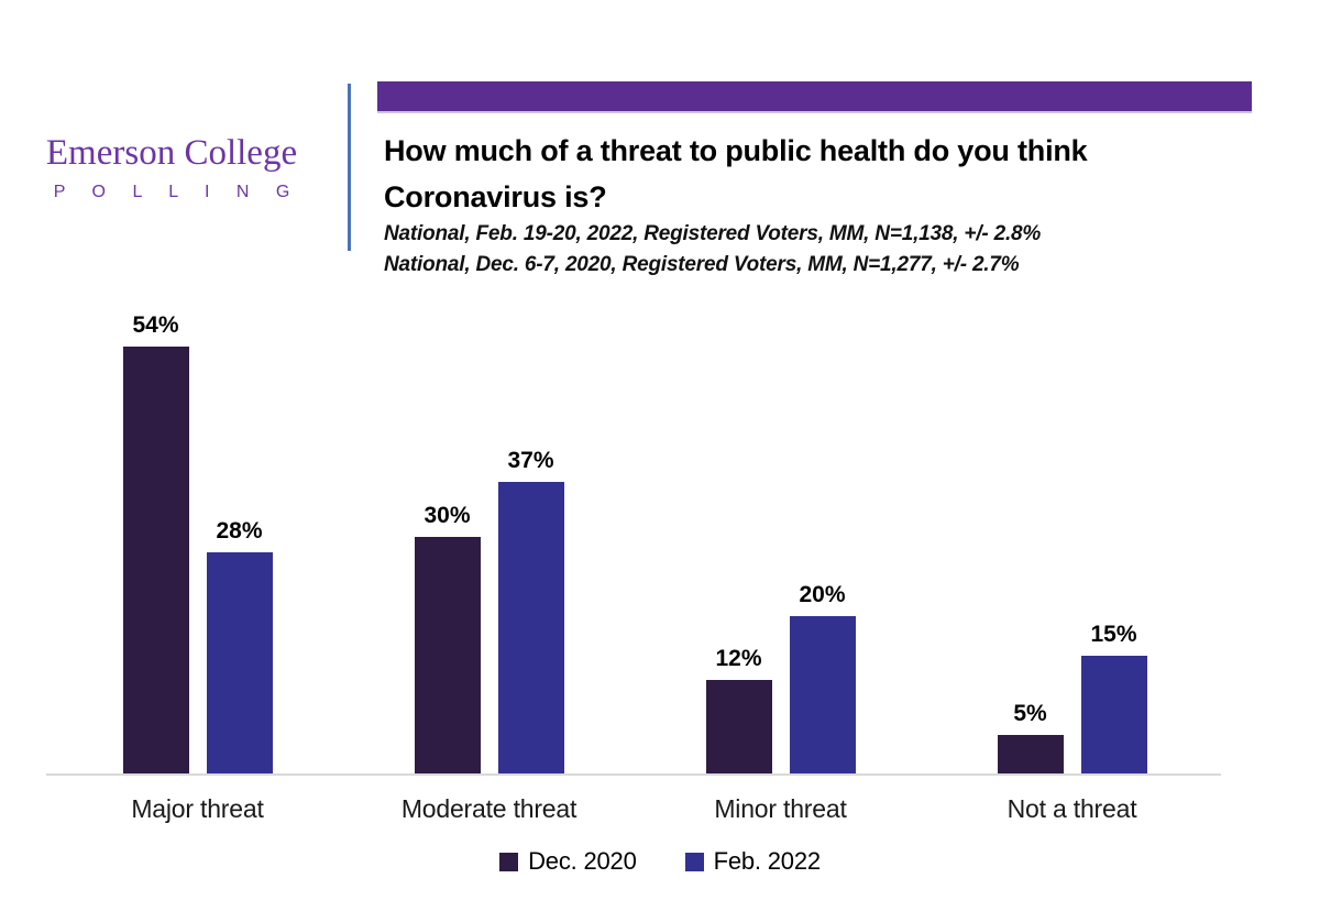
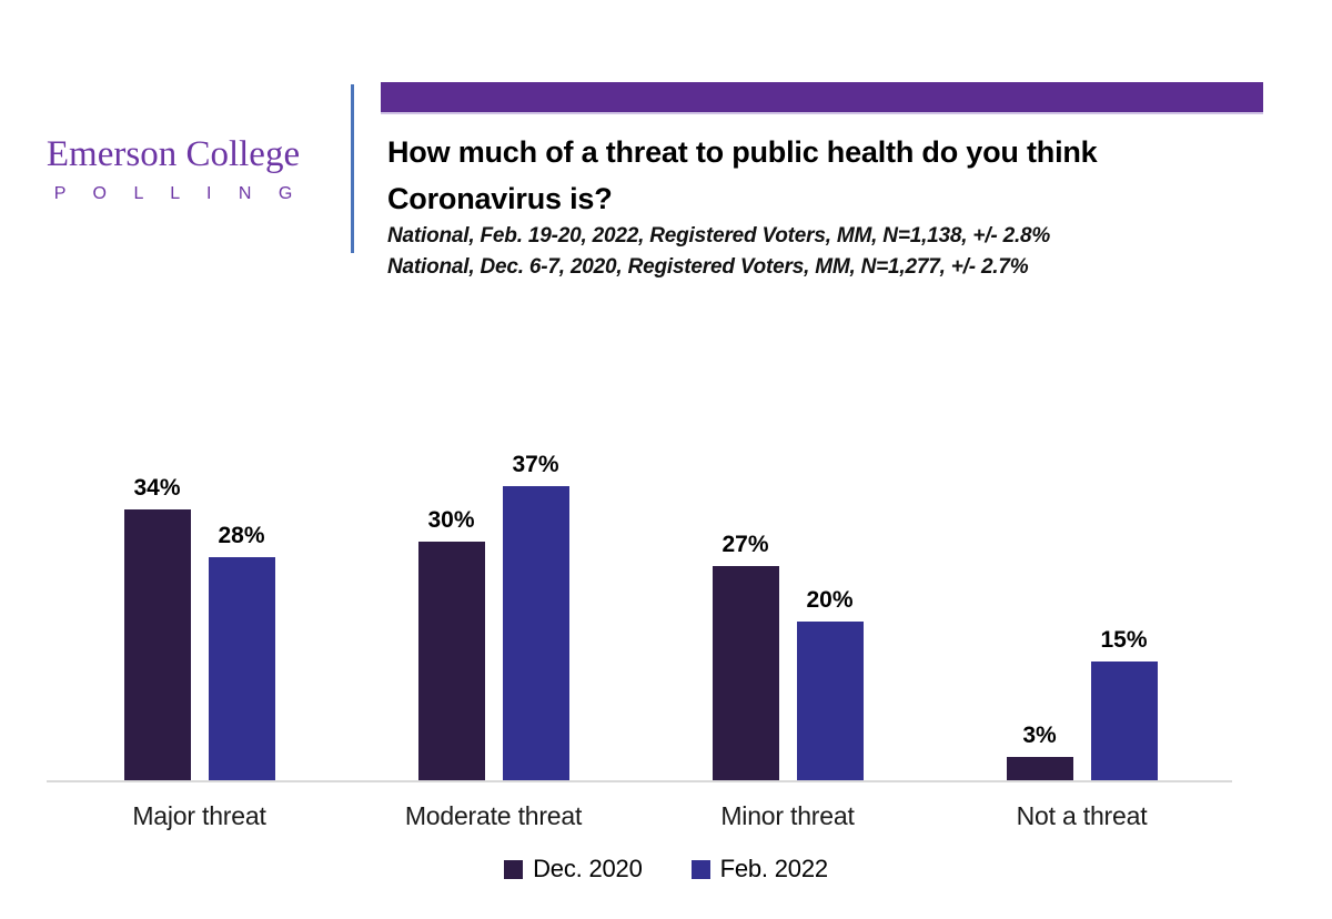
Dec. 2020/Major threat: 54% -> 34%
Dec. 2020/Minor threat: 12% -> 27%
Dec. 2020/Not a threat: 5% -> 3%
